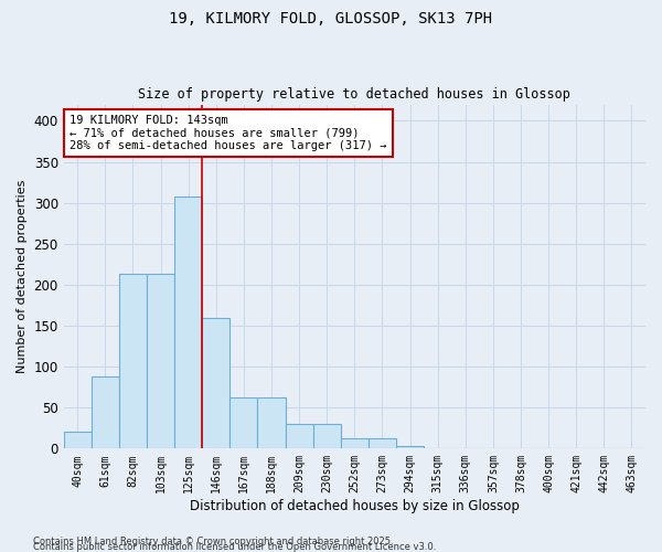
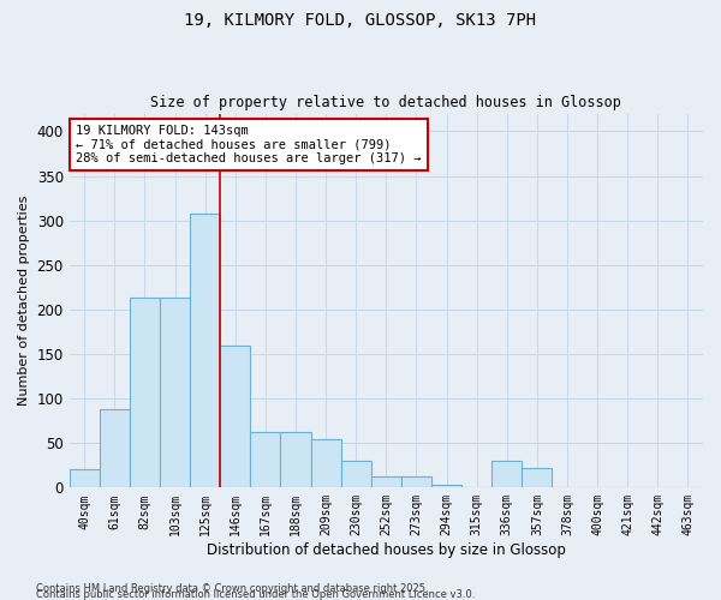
209sqm: 30 -> 54
336sqm: 1 -> 30
357sqm: 1 -> 22
